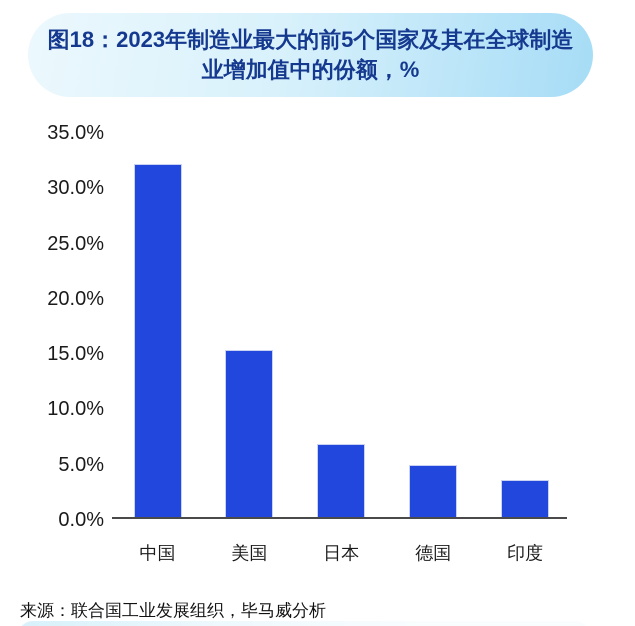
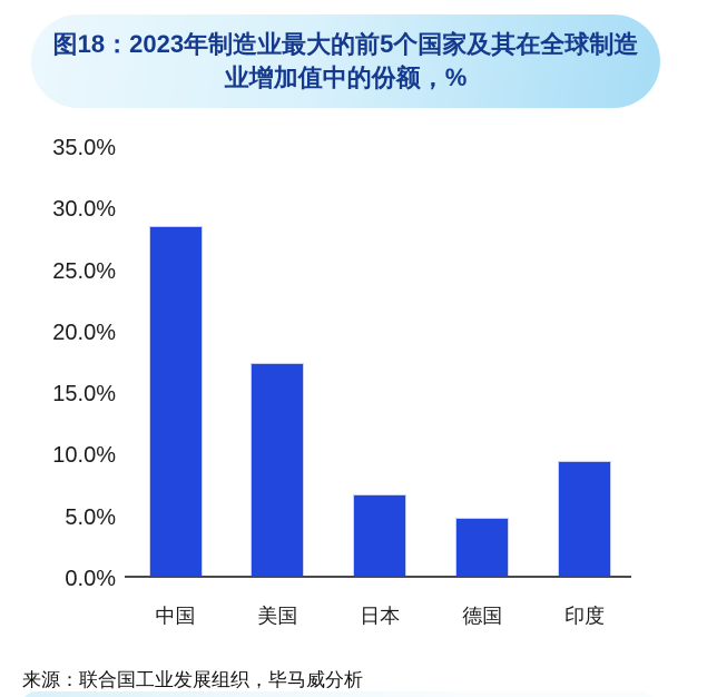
中国: 32.0% -> 28.5%
美国: 15.2% -> 17.4%
印度: 3.4% -> 9.4%
